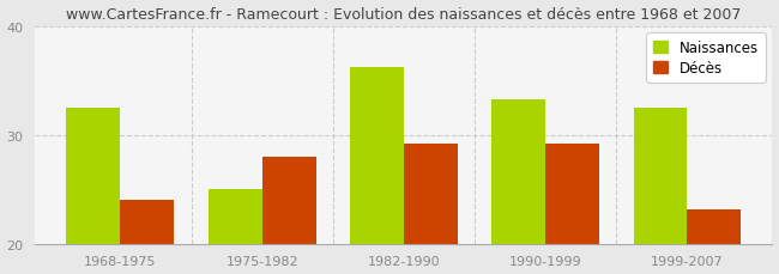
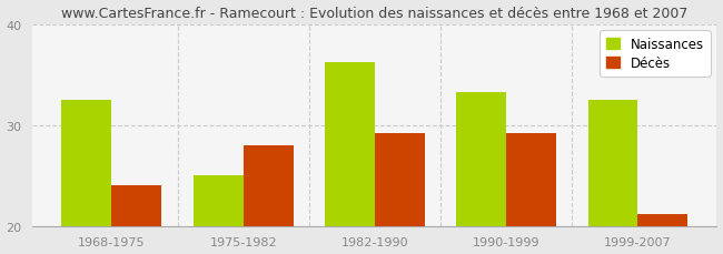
Décès/1999-2007: 23.2 -> 21.2
